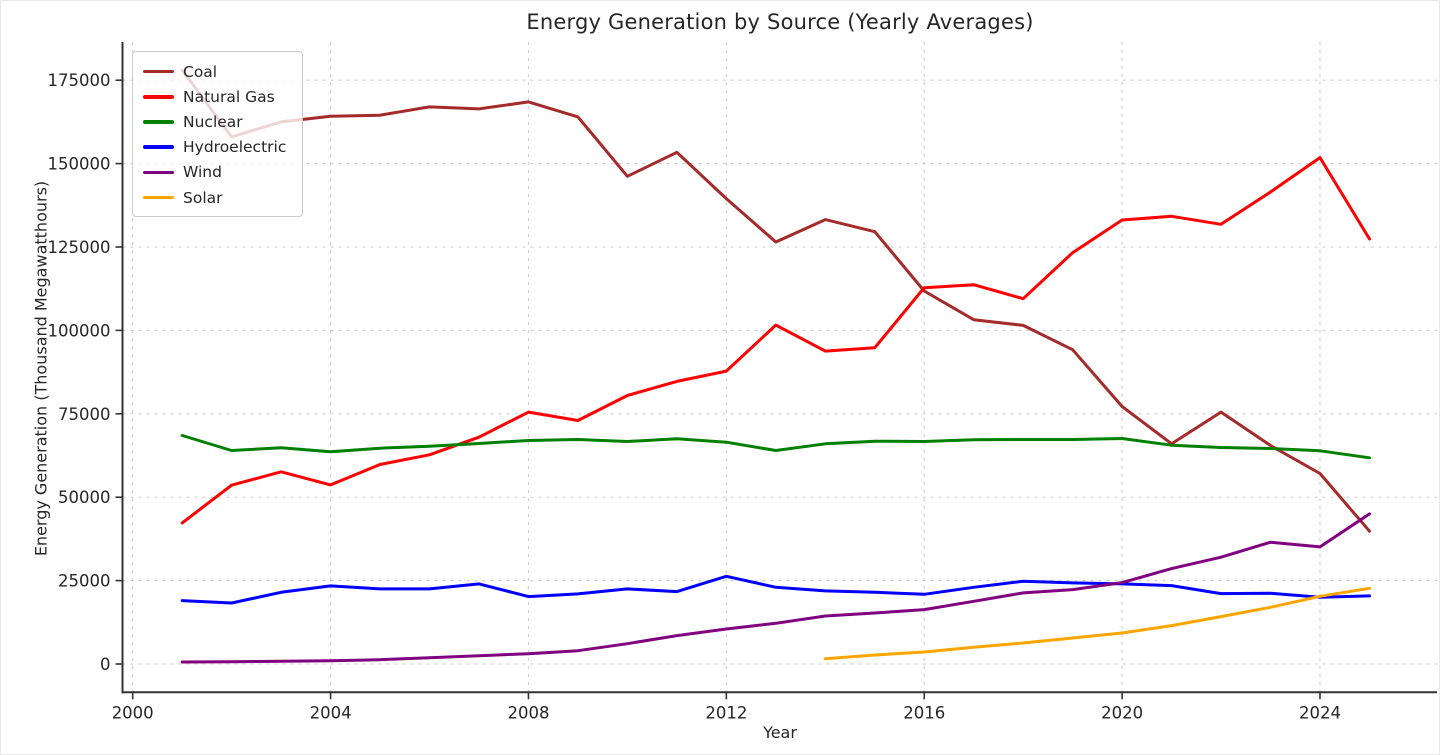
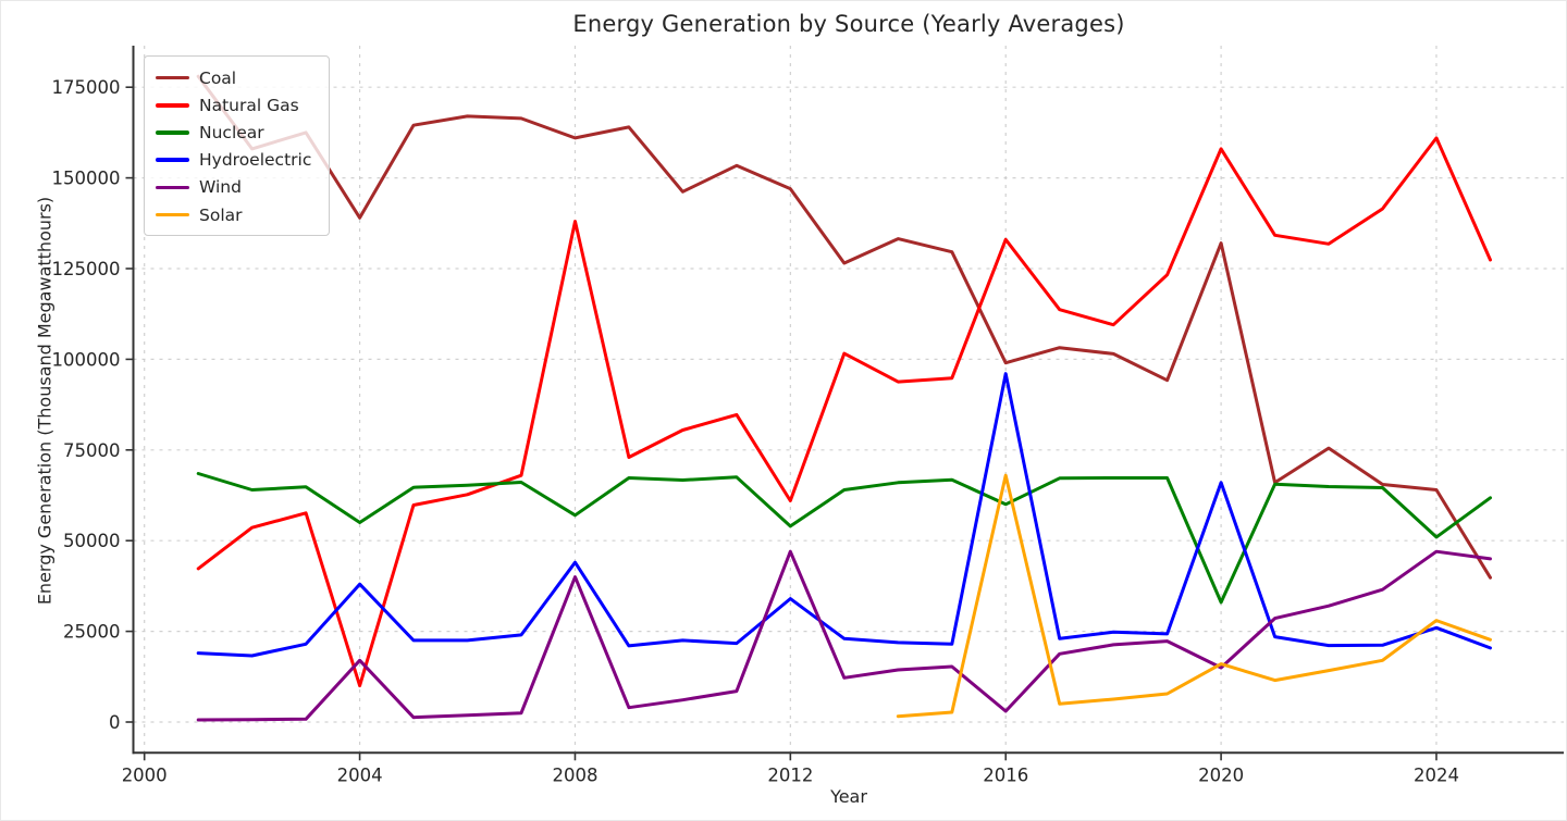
Coal/2004: 164000 -> 139000
Natural Gas/2004: 54000 -> 10000
Nuclear/2004: 64000 -> 55000
Hydroelectric/2004: 23000 -> 38000
Wind/2004: 1000 -> 17000
Coal/2008: 168000 -> 161000
Natural Gas/2008: 76000 -> 138000
Nuclear/2008: 67000 -> 57000
Hydroelectric/2008: 20000 -> 44000
Wind/2008: 3000 -> 40000
Coal/2012: 140000 -> 147000
Natural Gas/2012: 88000 -> 61000
Nuclear/2012: 66000 -> 54000
Hydroelectric/2012: 26000 -> 34000
Wind/2012: 10000 -> 47000
Coal/2016: 112000 -> 99000
Natural Gas/2016: 113000 -> 133000
Nuclear/2016: 67000 -> 60000
Hydroelectric/2016: 21000 -> 96000
Wind/2016: 16000 -> 3000
Solar/2016: 4000 -> 68000
Coal/2020: 77000 -> 132000
Natural Gas/2020: 133000 -> 158000
Nuclear/2020: 68000 -> 33000
Hydroelectric/2020: 24000 -> 66000
Wind/2020: 24000 -> 15000
Solar/2020: 9000 -> 16000
Coal/2024: 57000 -> 64000
Natural Gas/2024: 152000 -> 161000
Nuclear/2024: 64000 -> 51000
Hydroelectric/2024: 20000 -> 26000
Wind/2024: 35000 -> 47000
Solar/2024: 20000 -> 28000
